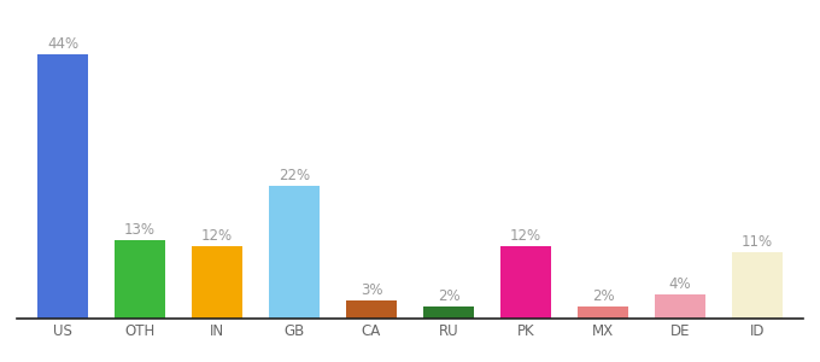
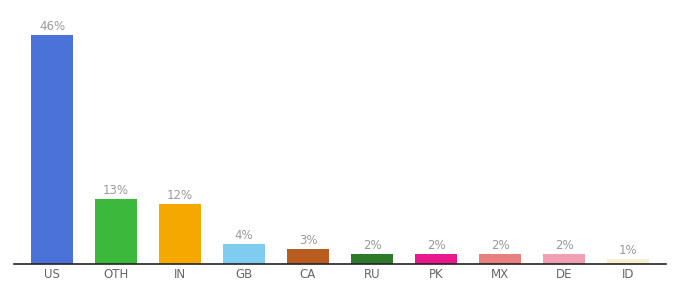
US: 44% -> 46%
GB: 22% -> 4%
PK: 12% -> 2%
DE: 4% -> 2%
ID: 11% -> 1%
